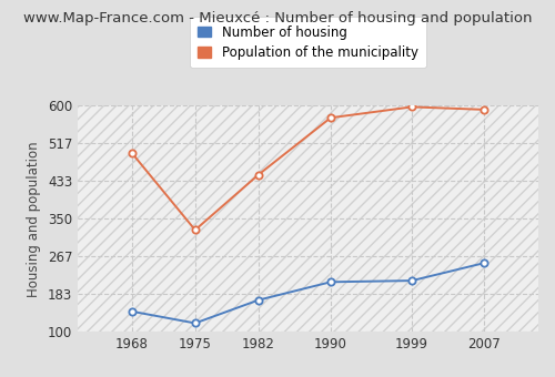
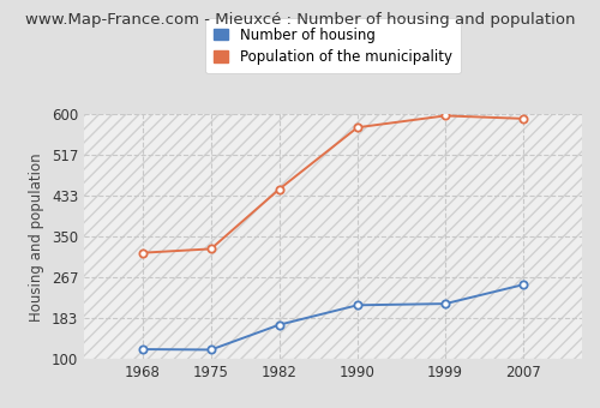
Number of housing/1968: 145 -> 120
Population of the municipality/1968: 495 -> 317
